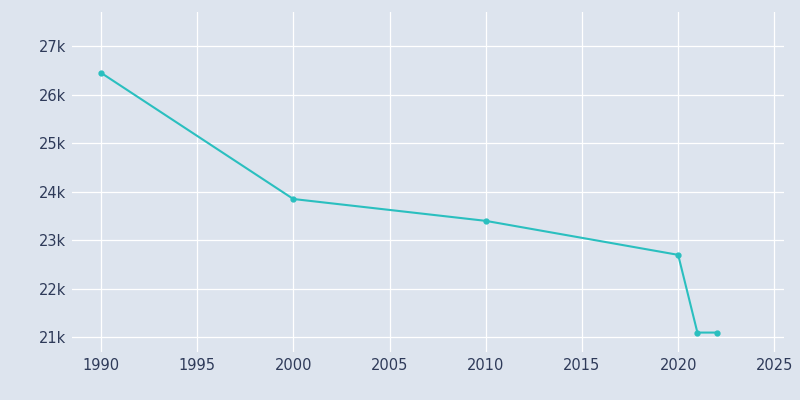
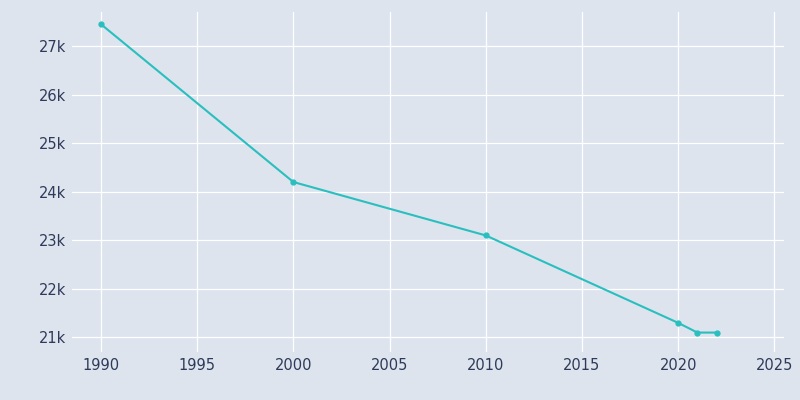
1990: 26.45k -> 27.45k
2000: 23.85k -> 24.20k
2010: 23.40k -> 23.10k
2020: 22.70k -> 21.30k
